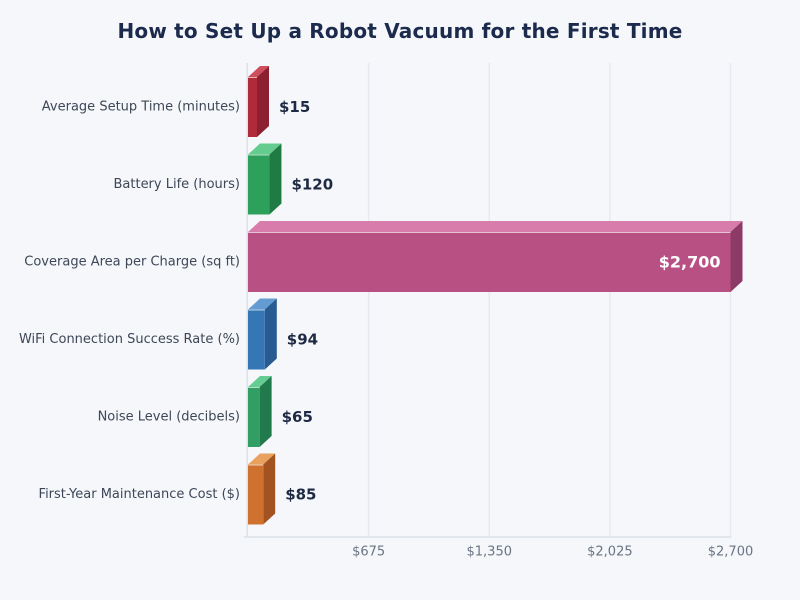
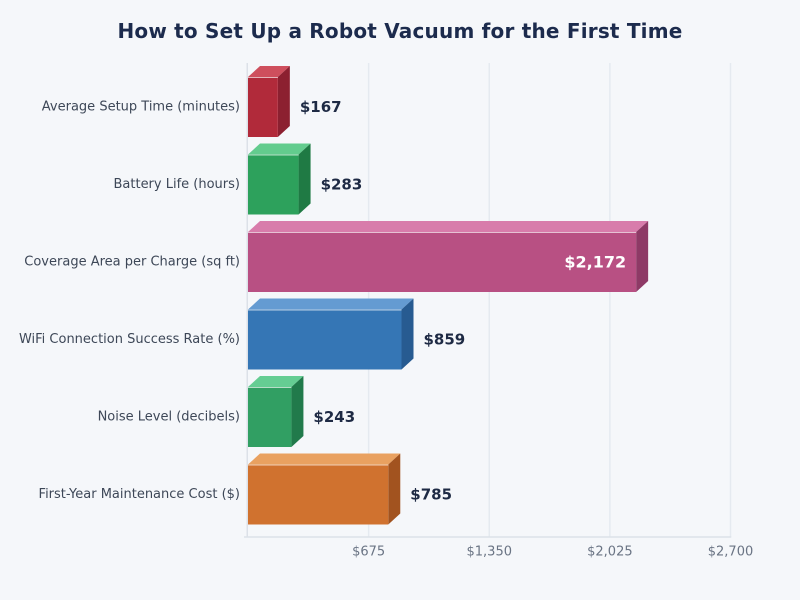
Average Setup Time (minutes): $15 -> $167
Battery Life (hours): $120 -> $283
Coverage Area per Charge (sq ft): $2,700 -> $2,172
WiFi Connection Success Rate (%): $94 -> $859
Noise Level (decibels): $65 -> $243
First-Year Maintenance Cost ($): $85 -> $785
